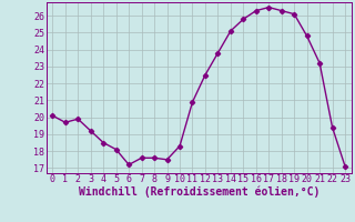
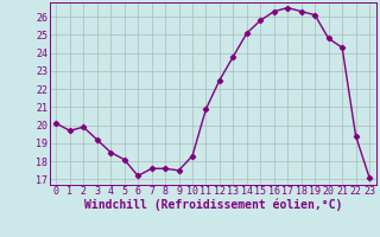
21: 23.2 -> 24.3
